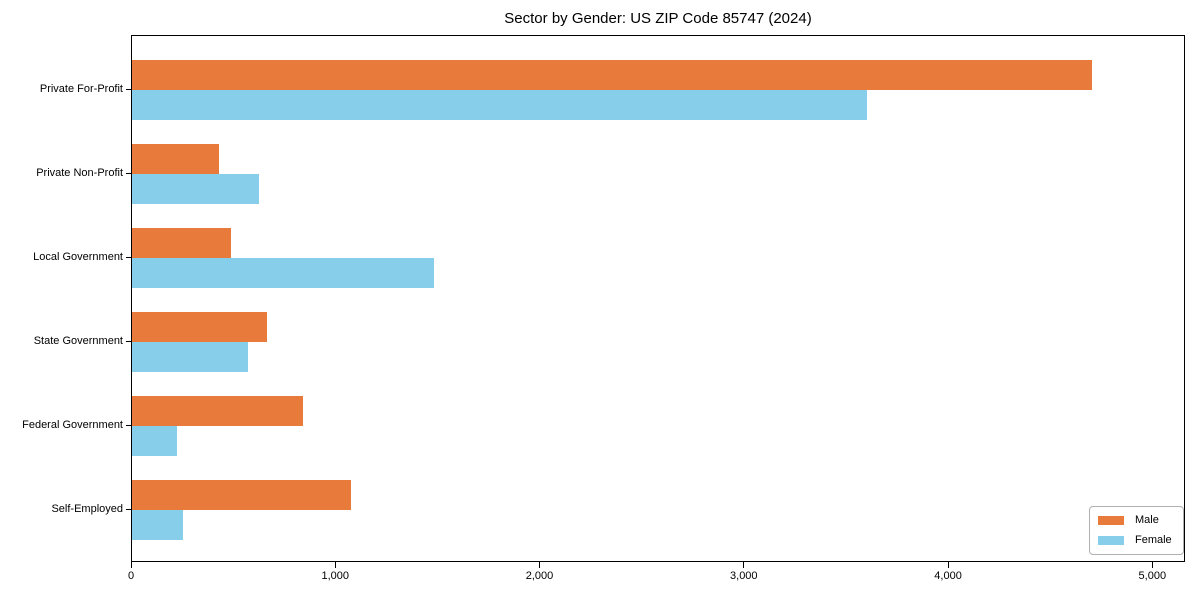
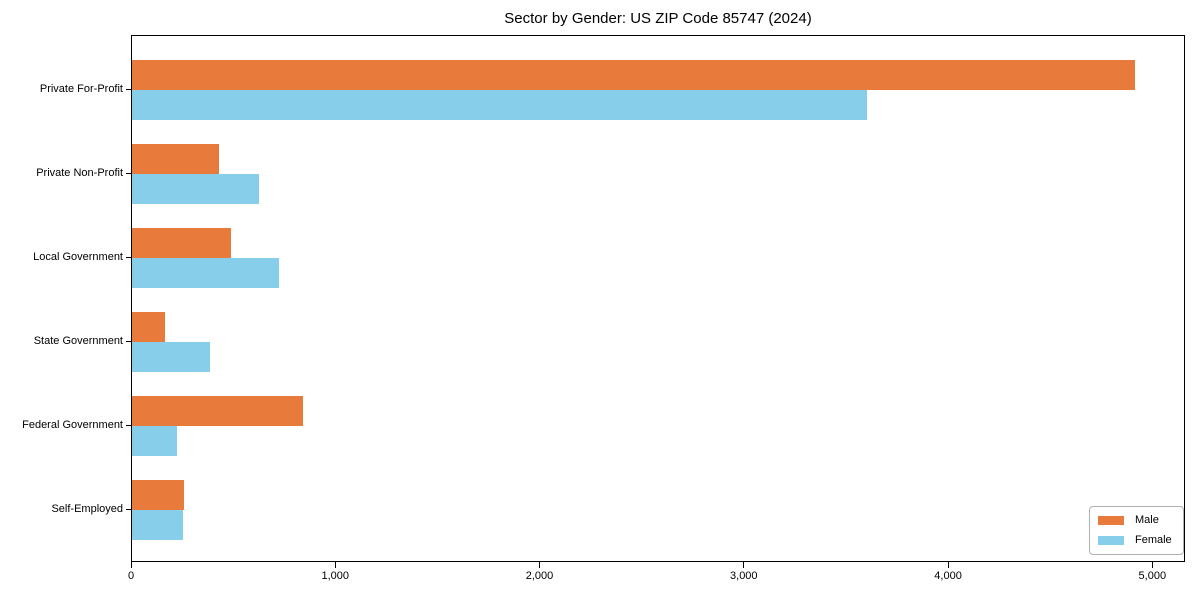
Male/Private For-Profit: 4700 -> 4910
Female/Local Government: 1480 -> 720
Male/State Government: 660 -> 160
Female/State Government: 570 -> 380
Male/Self-Employed: 1070 -> 260
